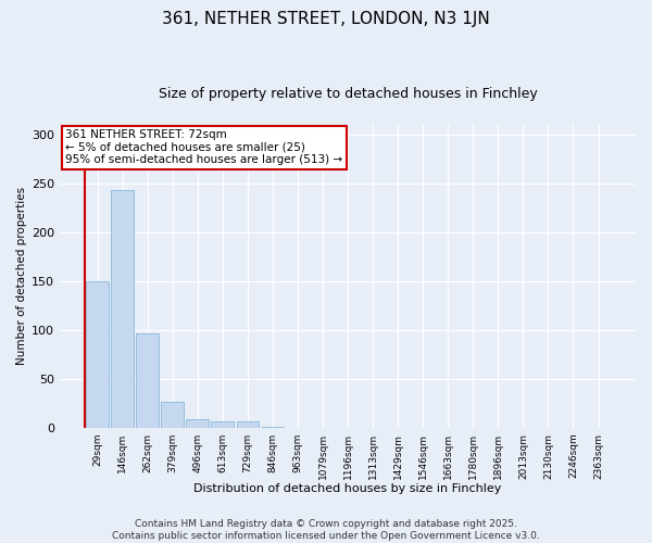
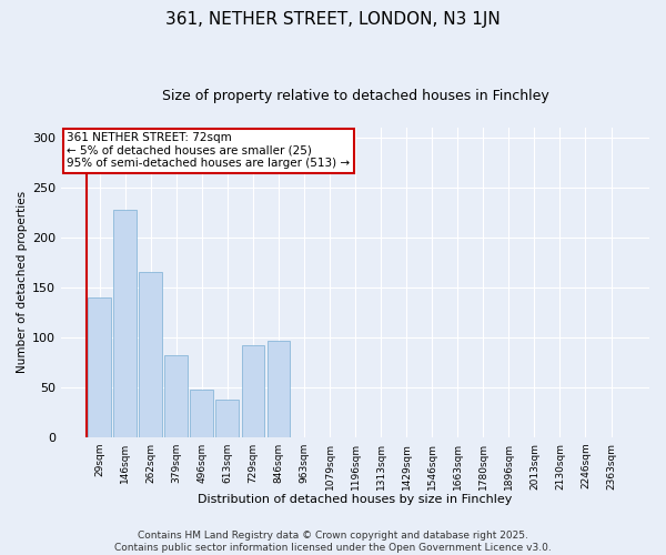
29sqm: 150 -> 140
146sqm: 243 -> 228
262sqm: 96 -> 166
379sqm: 27 -> 82
496sqm: 9 -> 48
613sqm: 7 -> 38
729sqm: 7 -> 92
846sqm: 1 -> 96
